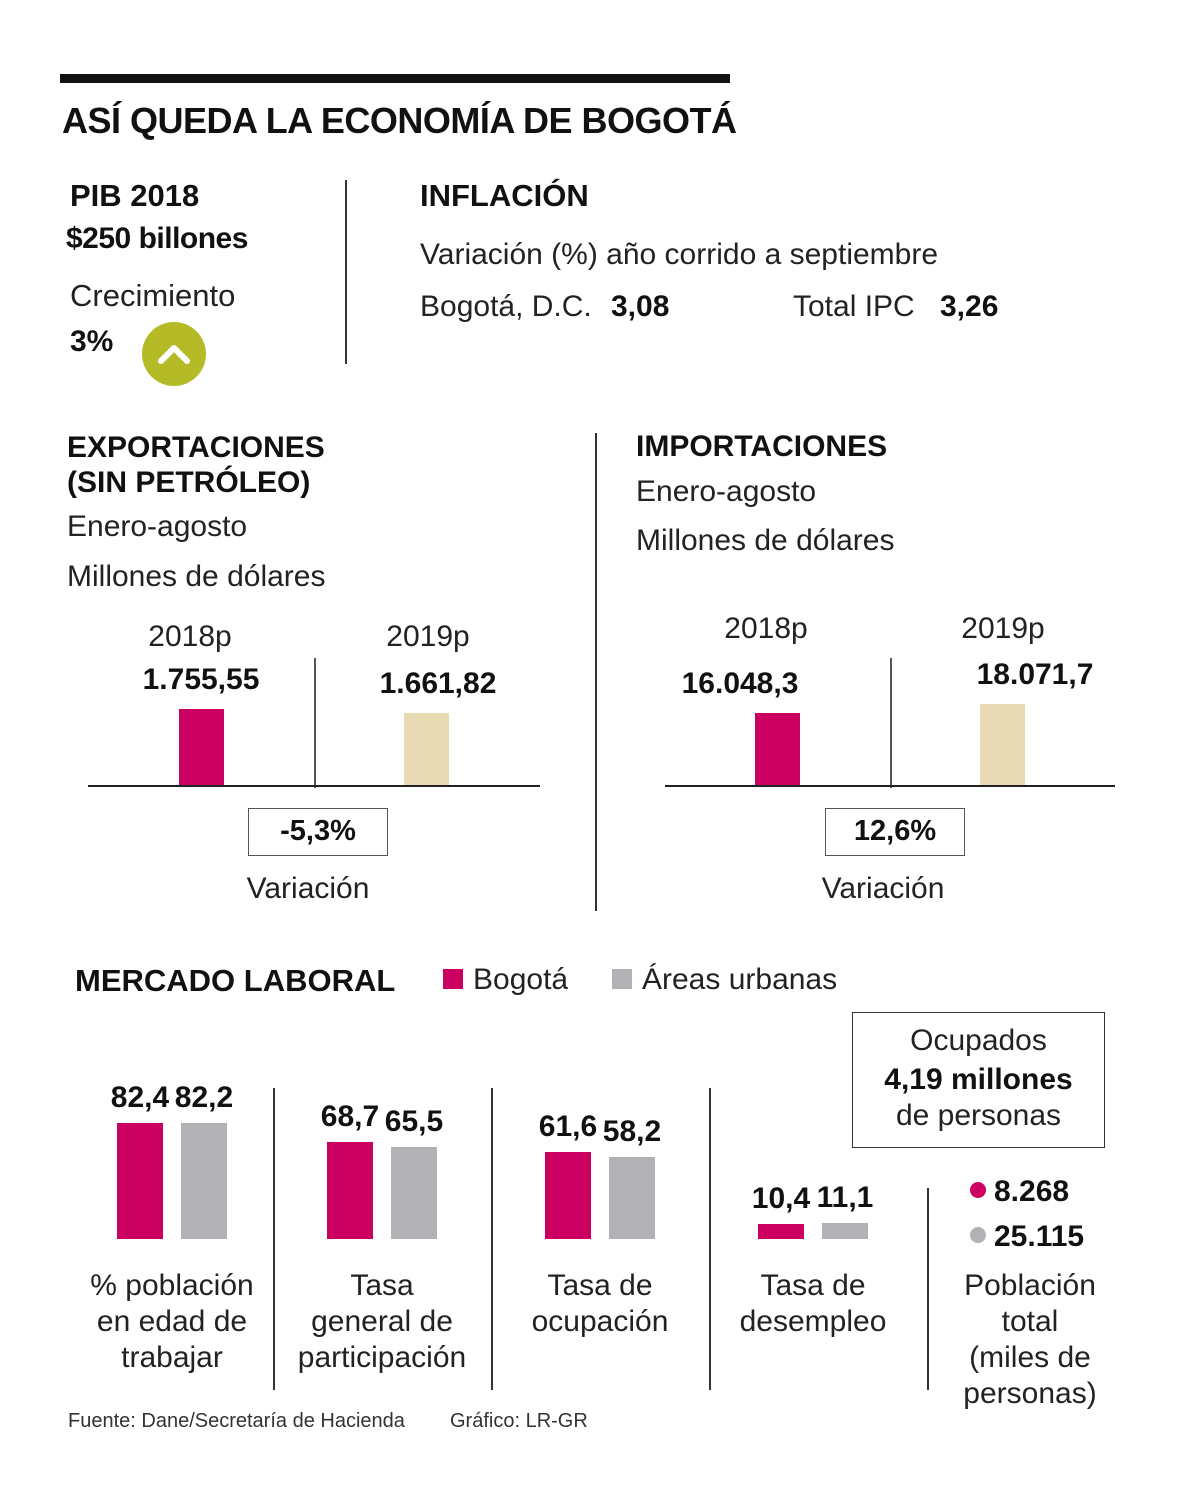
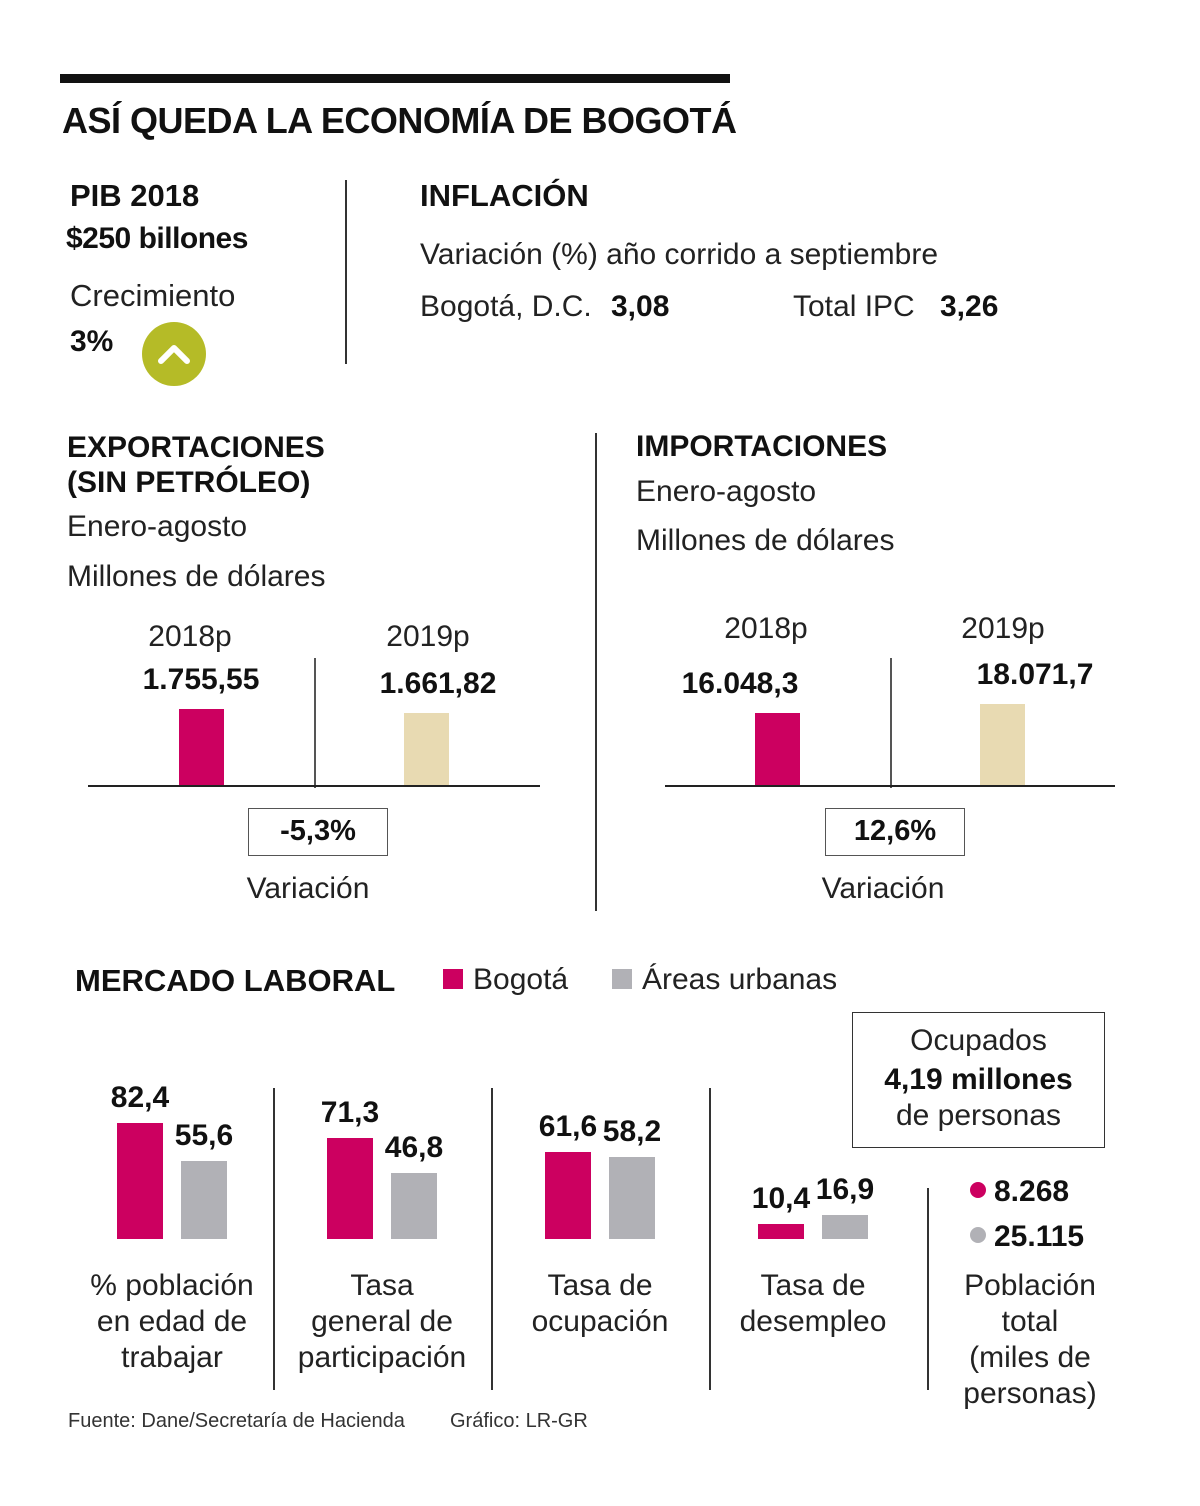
MERCADO LABORAL/Áreas urbanas/% población en edad de trabajar: 82,2 -> 55,6
MERCADO LABORAL/Bogotá/Tasa general de participación: 68,7 -> 71,3
MERCADO LABORAL/Áreas urbanas/Tasa general de participación: 65,5 -> 46,8
MERCADO LABORAL/Áreas urbanas/Tasa de desempleo: 11,1 -> 16,9
